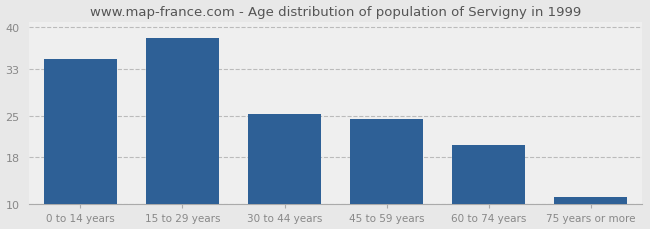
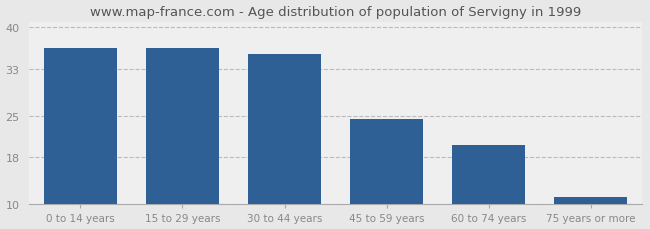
0 to 14 years: 34.6 -> 36.5
15 to 29 years: 38.2 -> 36.5
30 to 44 years: 25.4 -> 35.5
